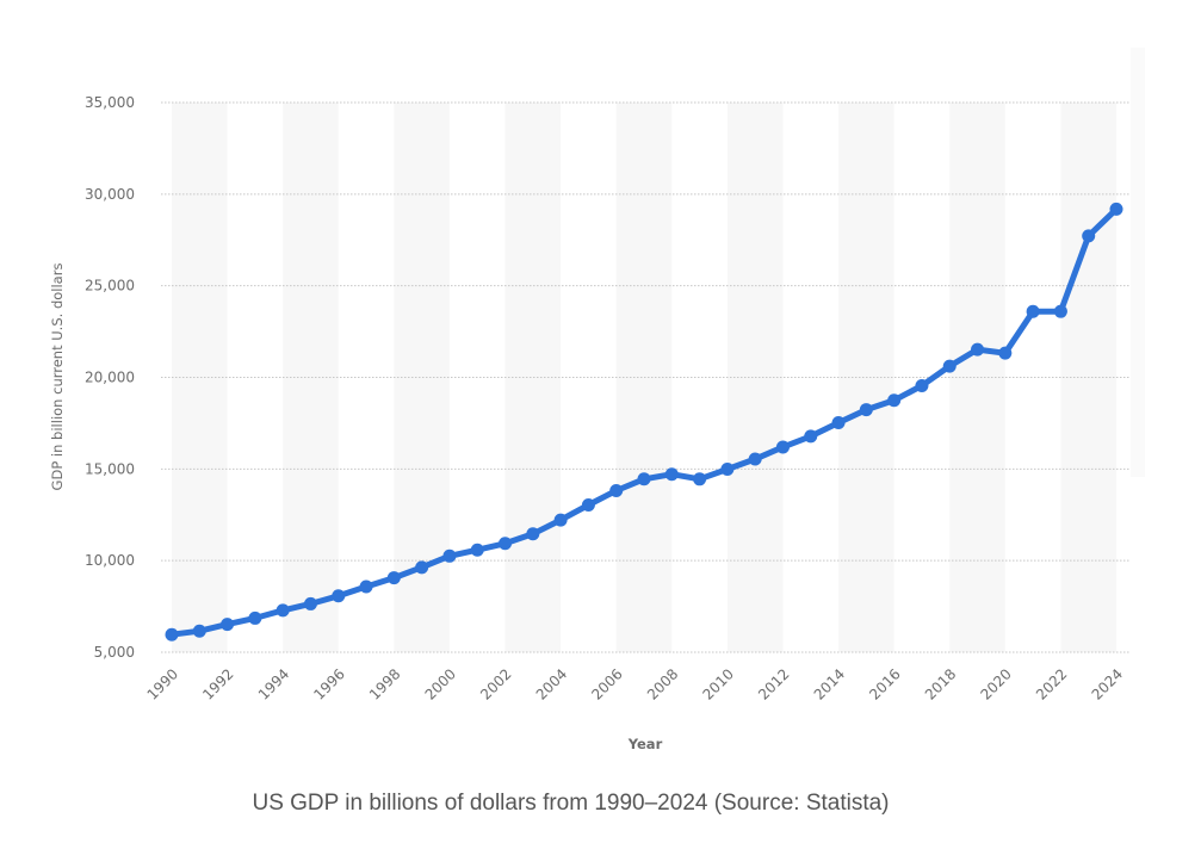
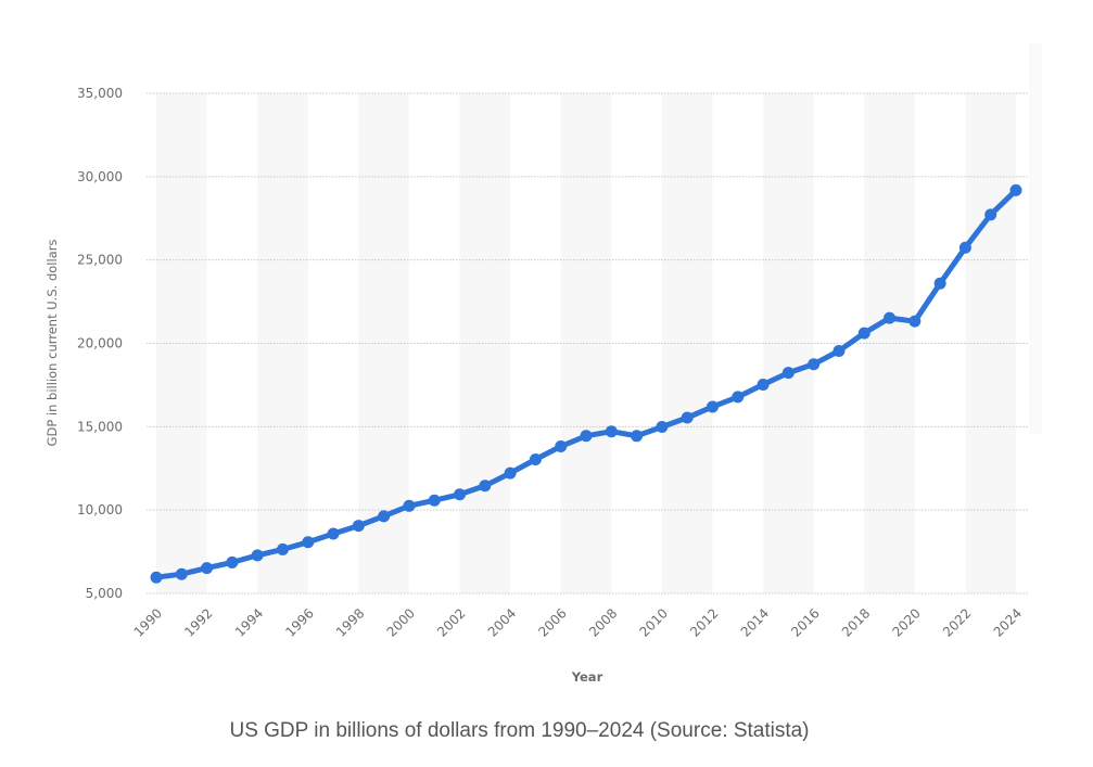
2022: 23600 -> 25700
